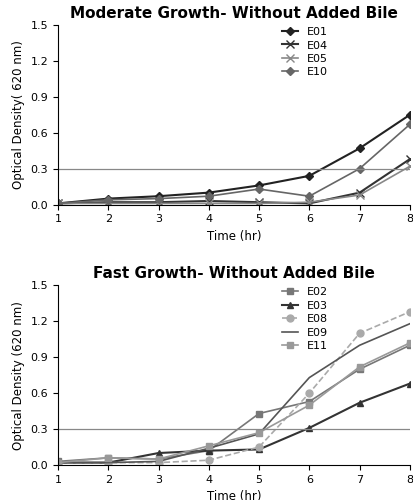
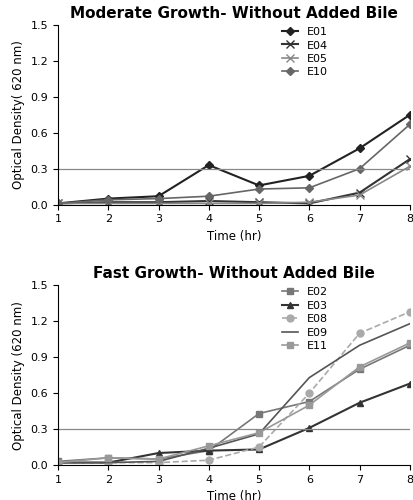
Moderate Growth- Without Added Bile/E01/4: 0.10 -> 0.33
Moderate Growth- Without Added Bile/E10/6: 0.07 -> 0.14
